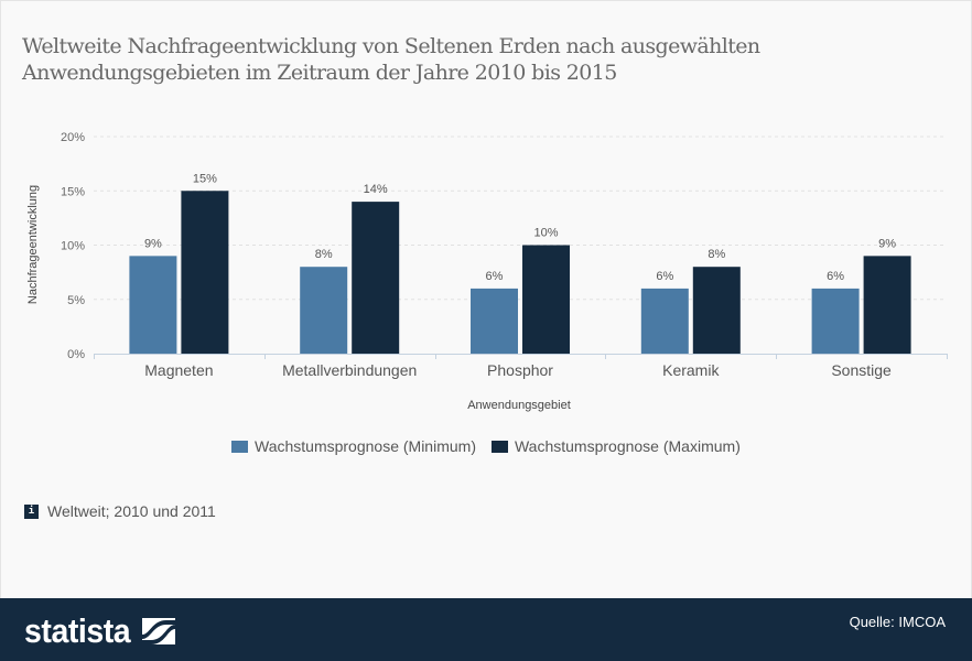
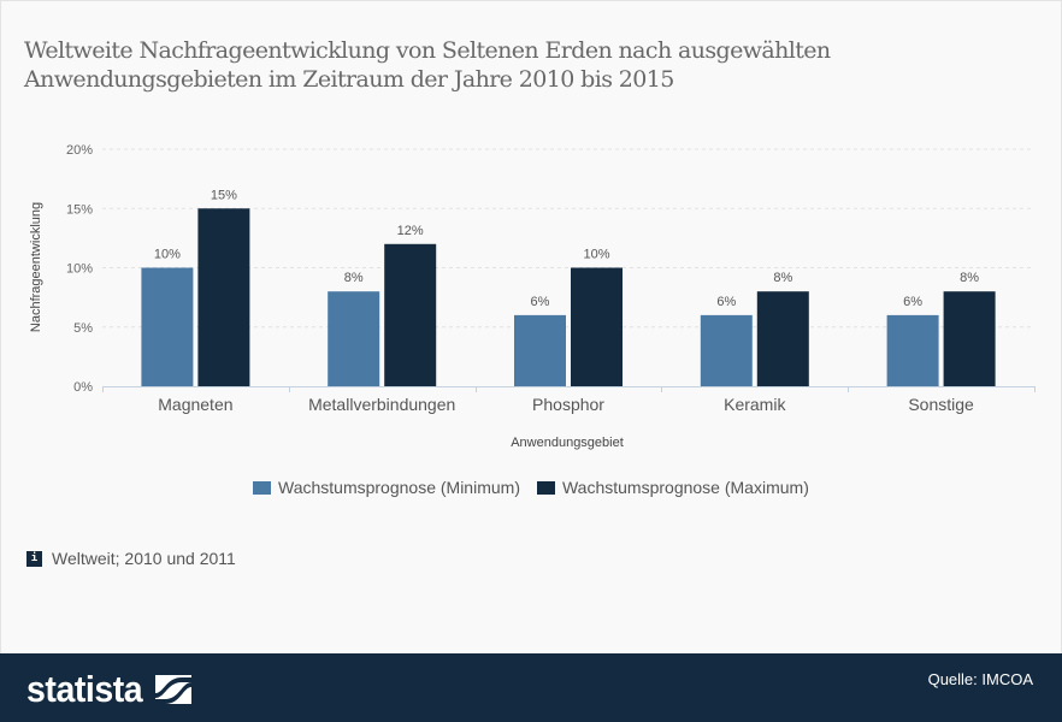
Wachstumsprognose (Minimum)/Magneten: 9% -> 10%
Wachstumsprognose (Maximum)/Metallverbindungen: 14% -> 12%
Wachstumsprognose (Maximum)/Sonstige: 9% -> 8%
